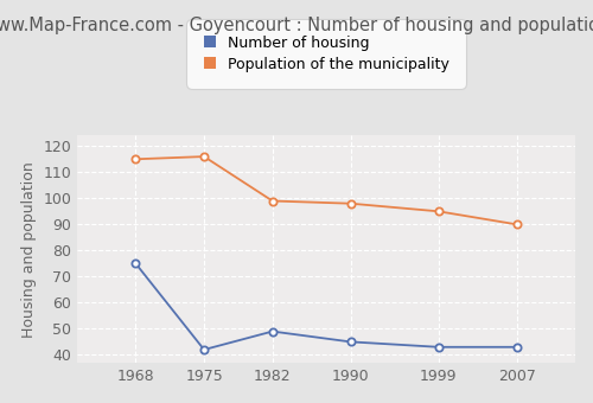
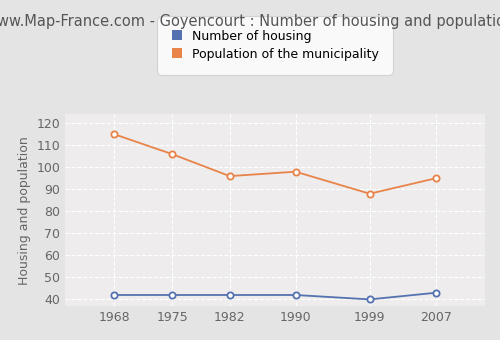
Number of housing/1968: 75 -> 42
Population of the municipality/1975: 116 -> 106
Number of housing/1982: 49 -> 42
Population of the municipality/1982: 99 -> 96
Number of housing/1990: 45 -> 42
Number of housing/1999: 43 -> 40
Population of the municipality/1999: 95 -> 88
Population of the municipality/2007: 90 -> 95
